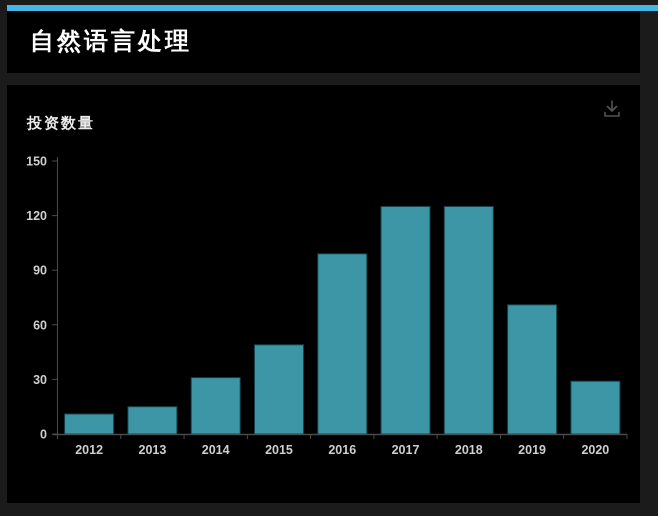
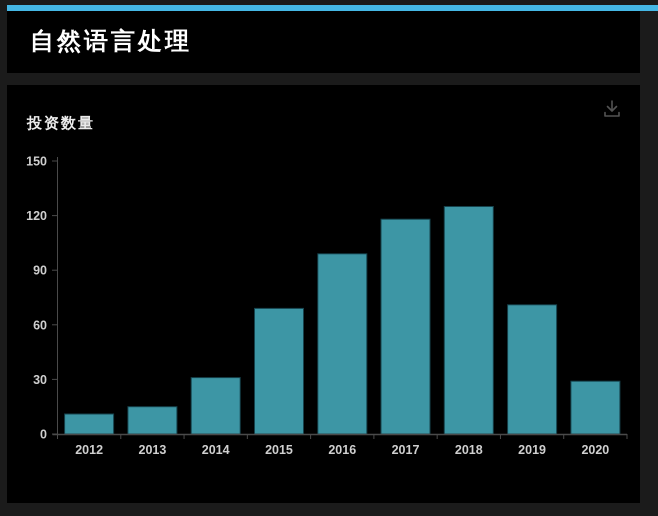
2015: 49 -> 69
2017: 125 -> 118
